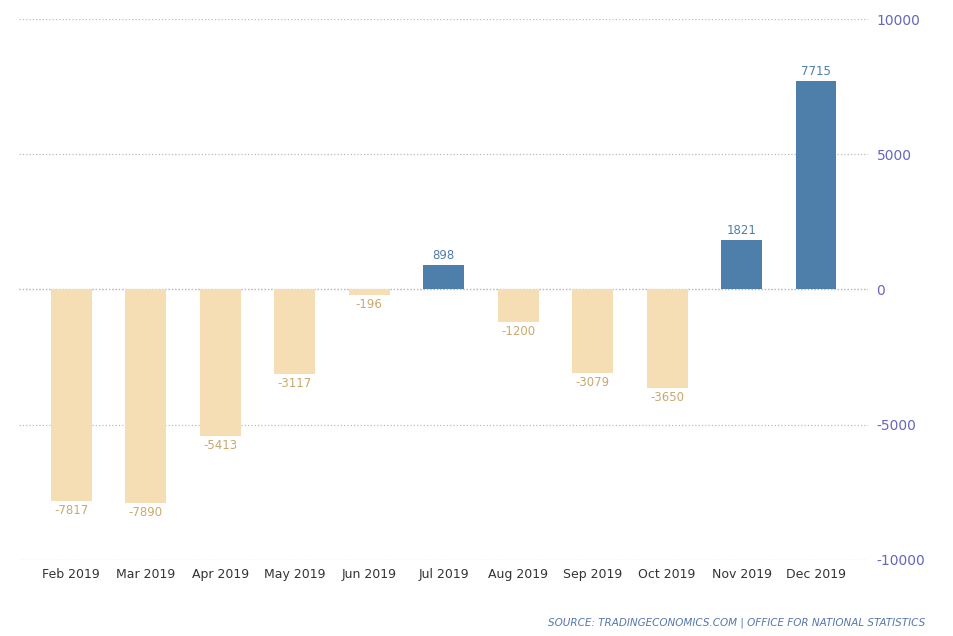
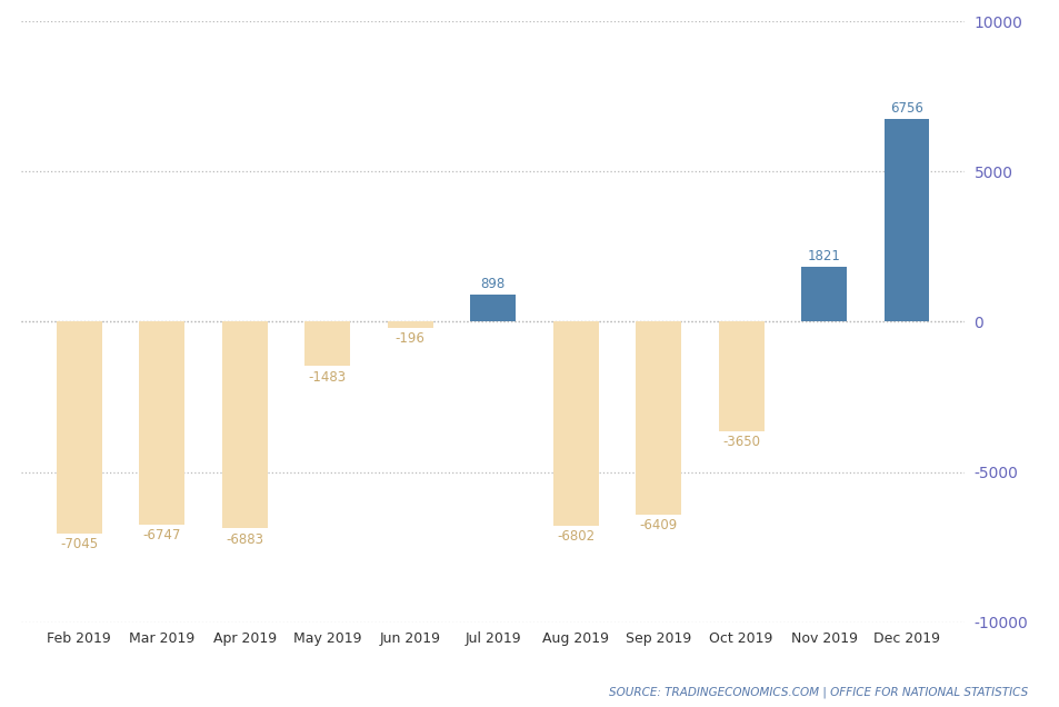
Feb 2019: -7817 -> -7045
Mar 2019: -7890 -> -6747
Apr 2019: -5413 -> -6883
May 2019: -3117 -> -1483
Aug 2019: -1200 -> -6802
Sep 2019: -3079 -> -6409
Dec 2019: 7715 -> 6756
